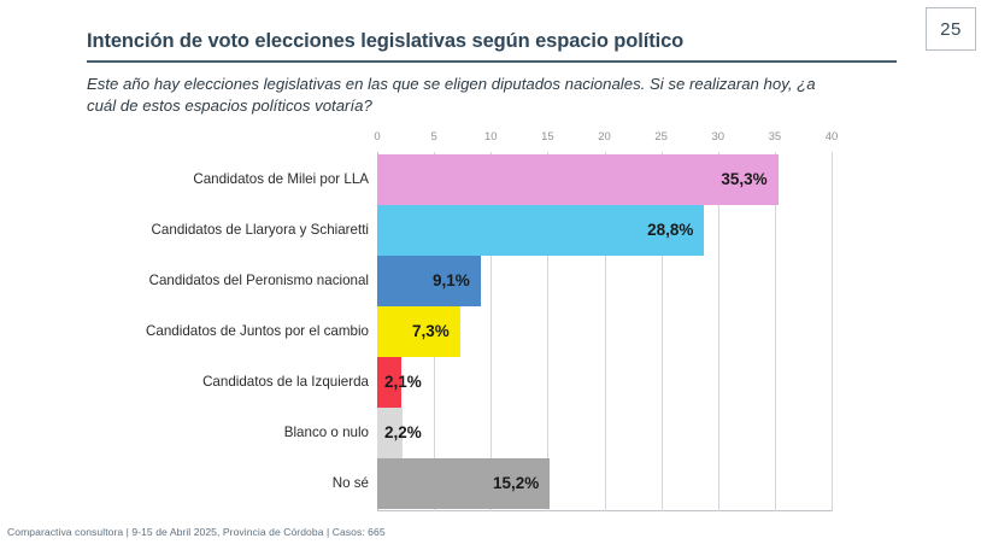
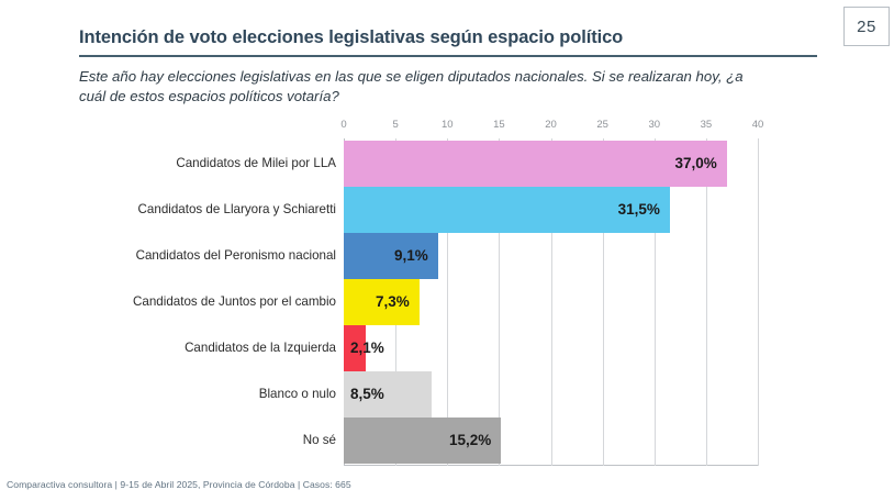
Candidatos de Milei por LLA: 35,3% -> 37,0%
Candidatos de Llaryora y Schiaretti: 28,8% -> 31,5%
Blanco o nulo: 2,2% -> 8,5%
